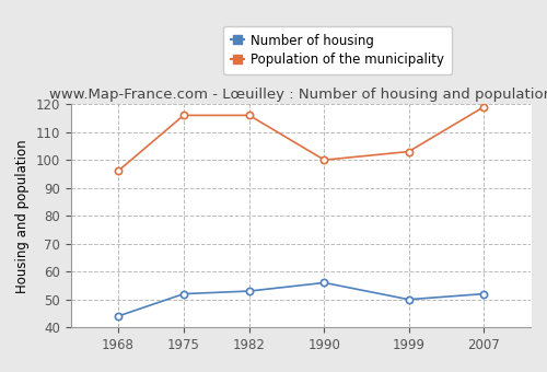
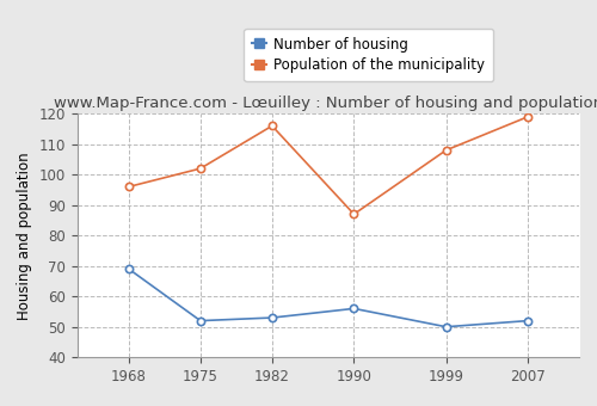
Number of housing/1968: 44 -> 69
Population of the municipality/1975: 116 -> 102
Population of the municipality/1990: 100 -> 87
Population of the municipality/1999: 103 -> 108
